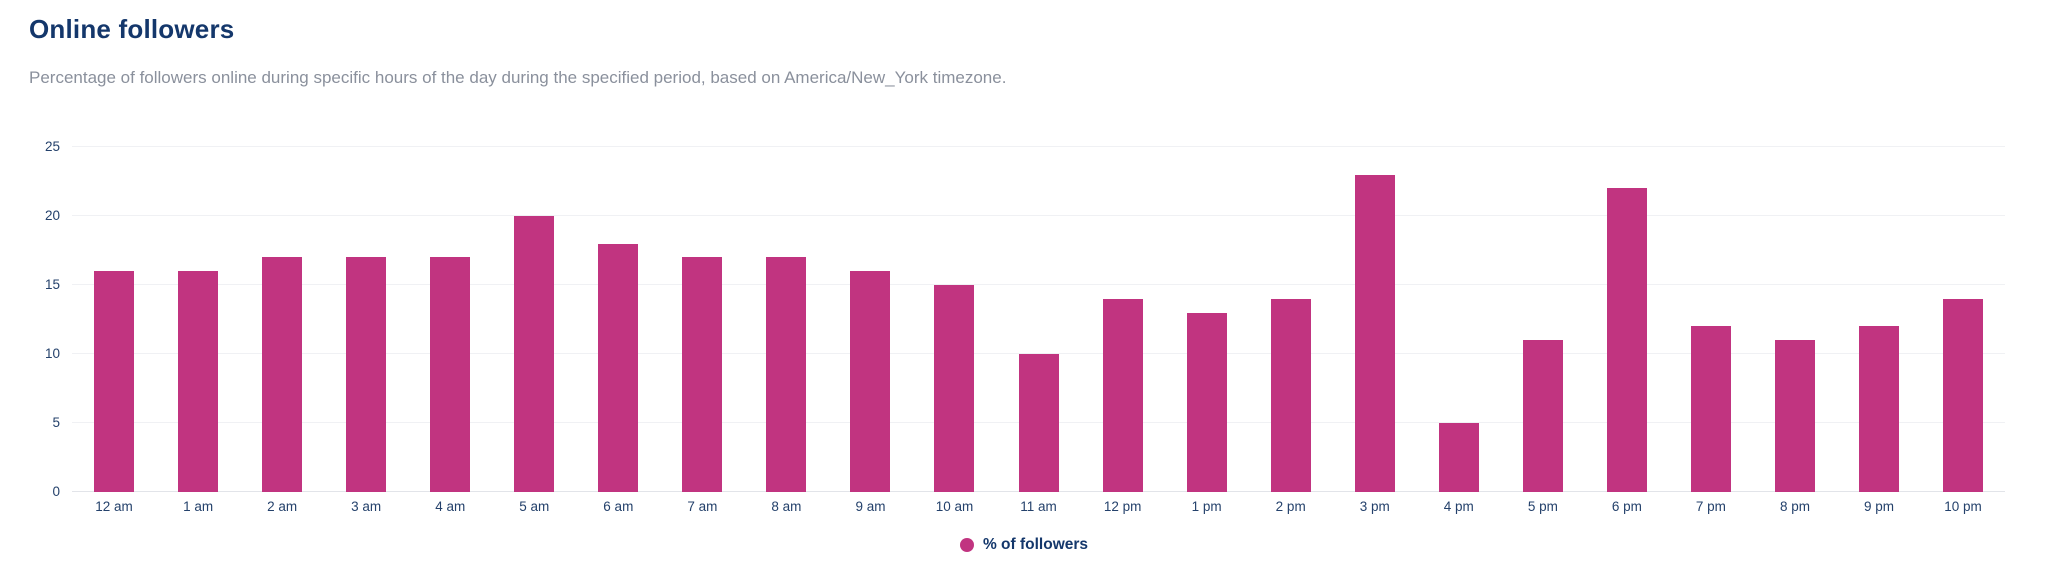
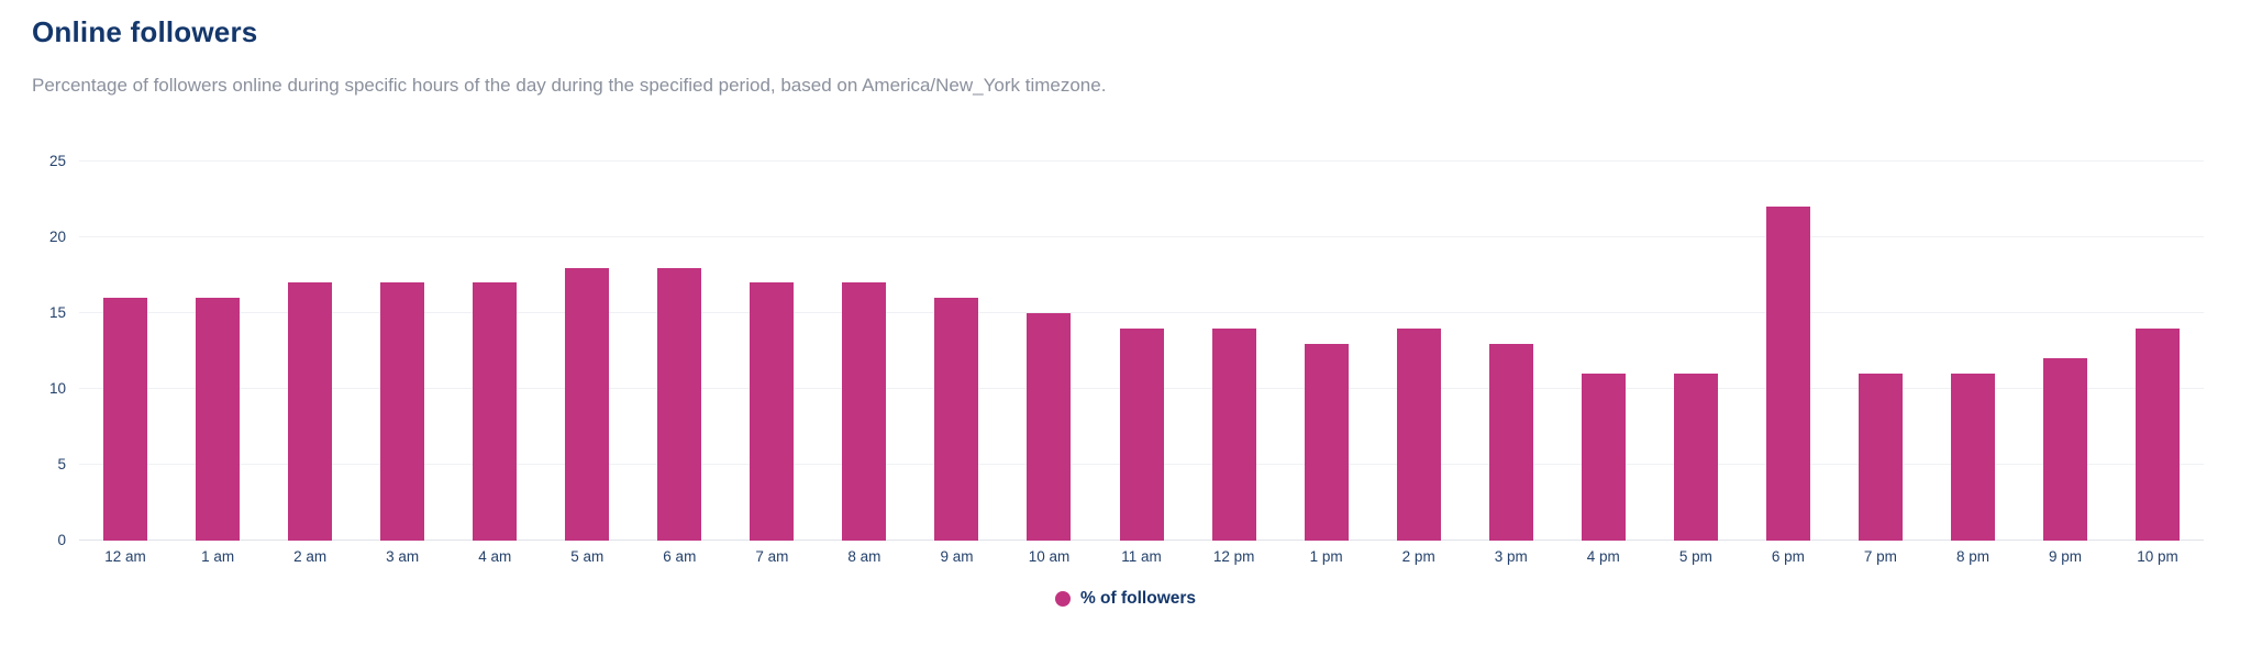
5 am: 20 -> 18
11 am: 10 -> 14
3 pm: 23 -> 13
4 pm: 5 -> 11
7 pm: 12 -> 11
